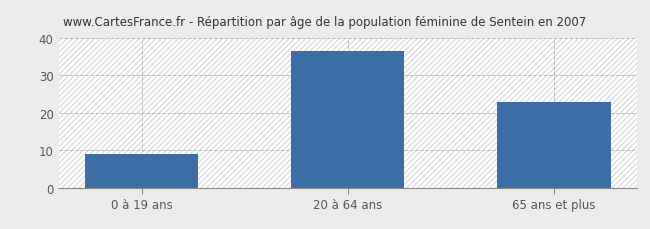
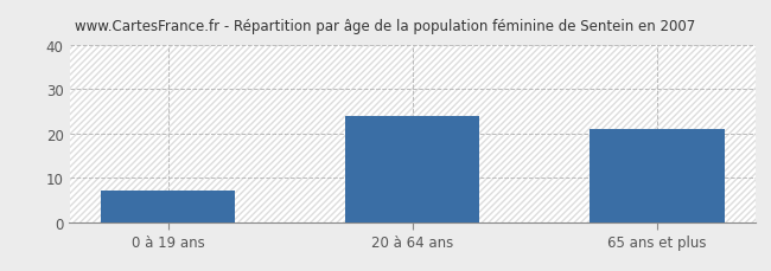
0 à 19 ans: 9.0 -> 7.0
20 à 64 ans: 36.5 -> 24.0
65 ans et plus: 23.0 -> 21.0
